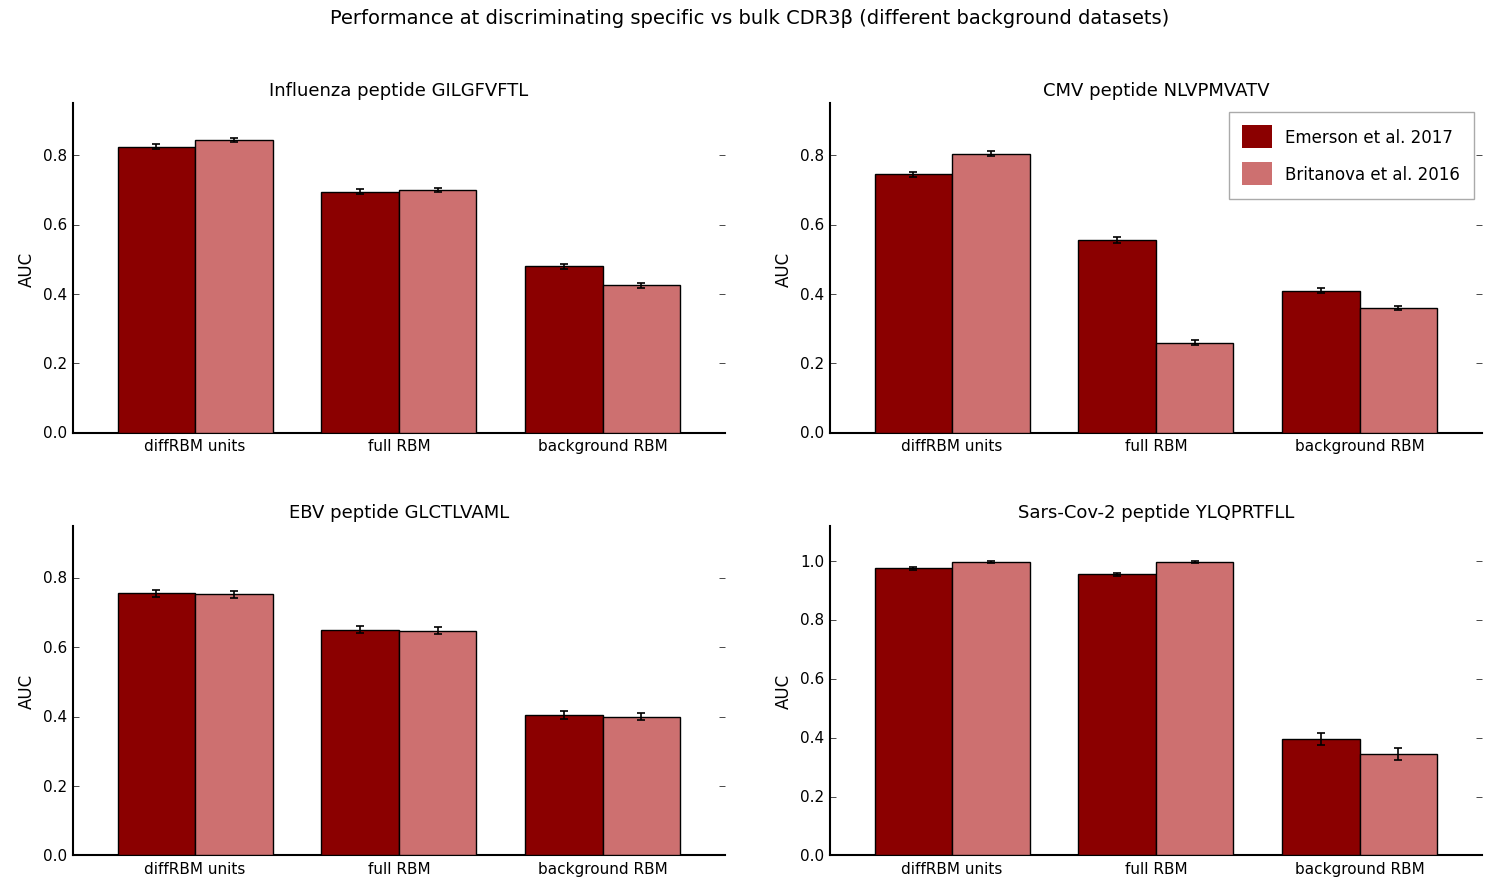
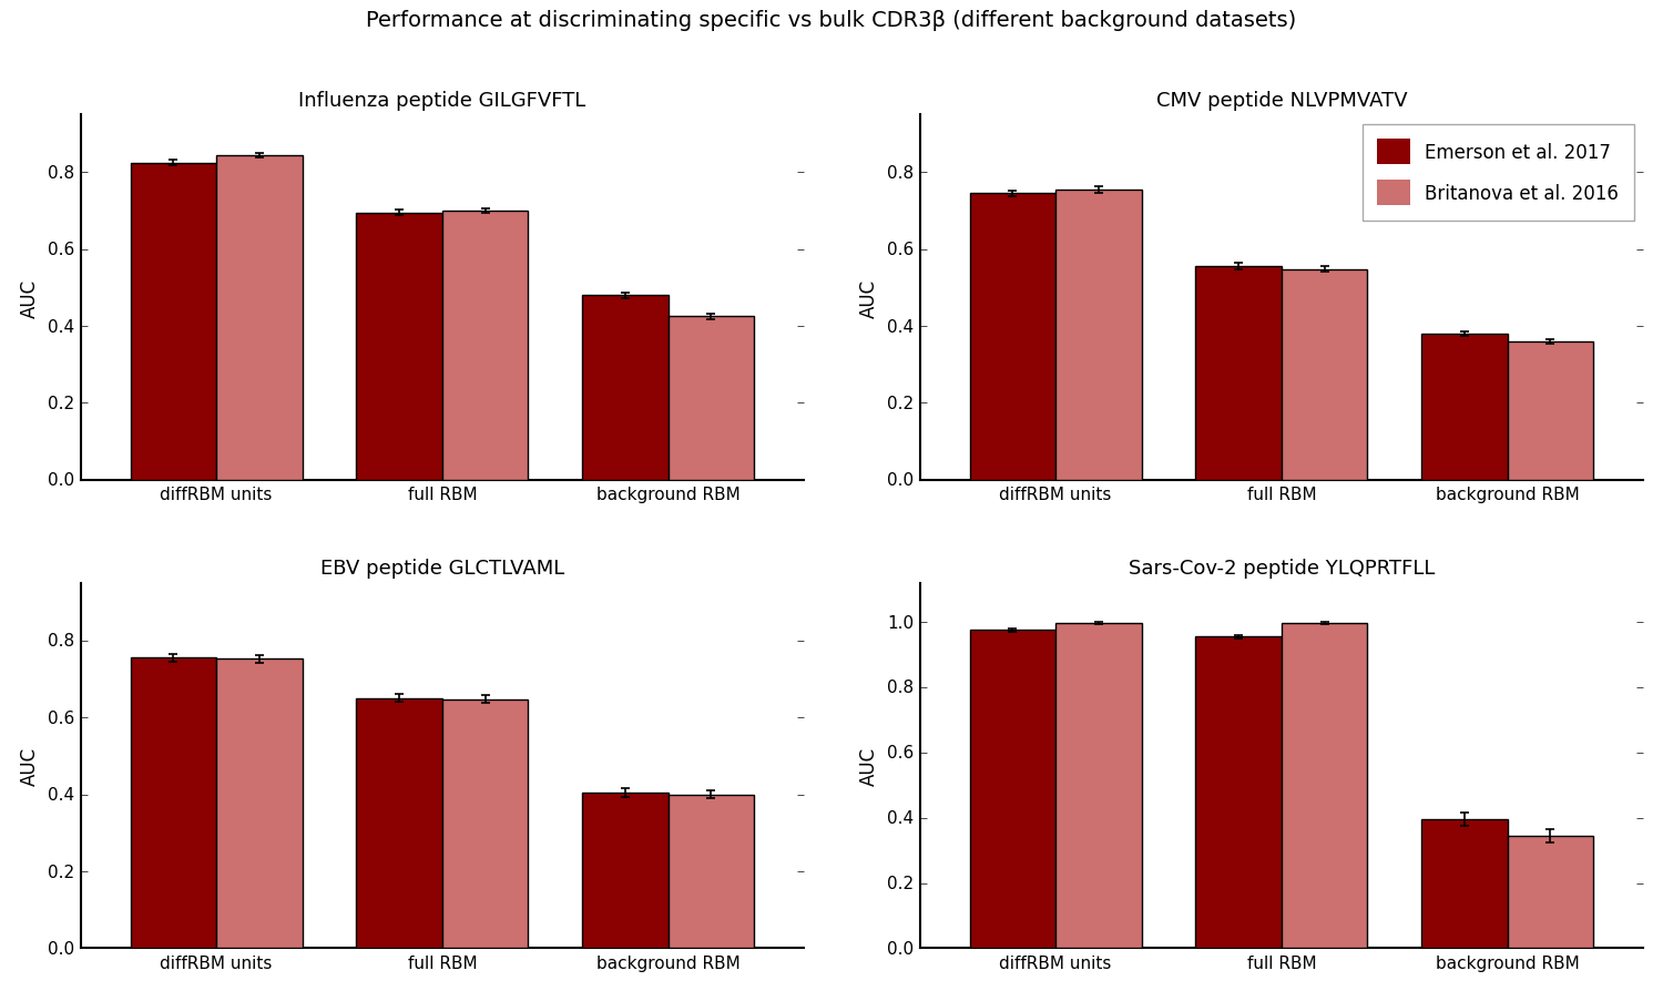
CMV peptide NLVPMVATV/Britanova et al. 2016/diffRBM units: 0.805 -> 0.755
CMV peptide NLVPMVATV/Britanova et al. 2016/full RBM: 0.260 -> 0.548
CMV peptide NLVPMVATV/Emerson et al. 2017/background RBM: 0.410 -> 0.380
